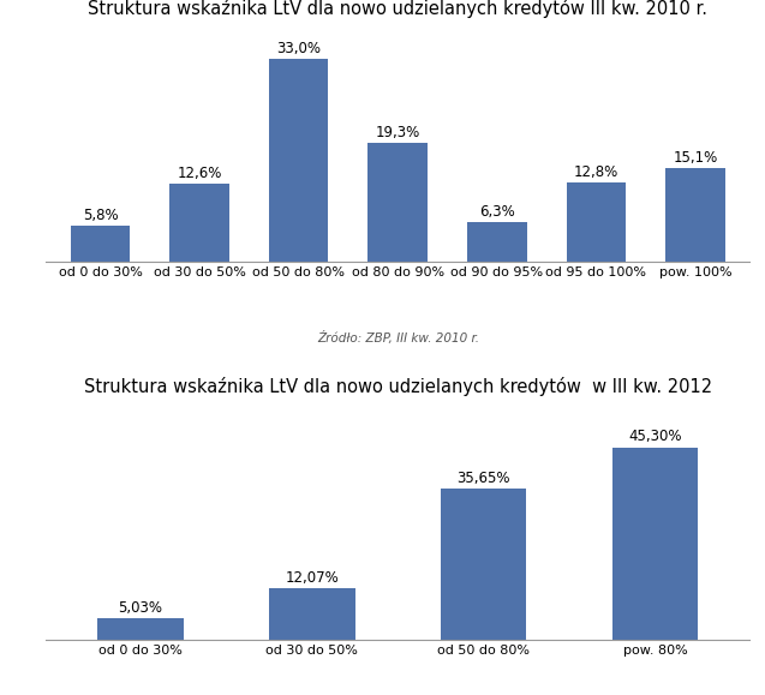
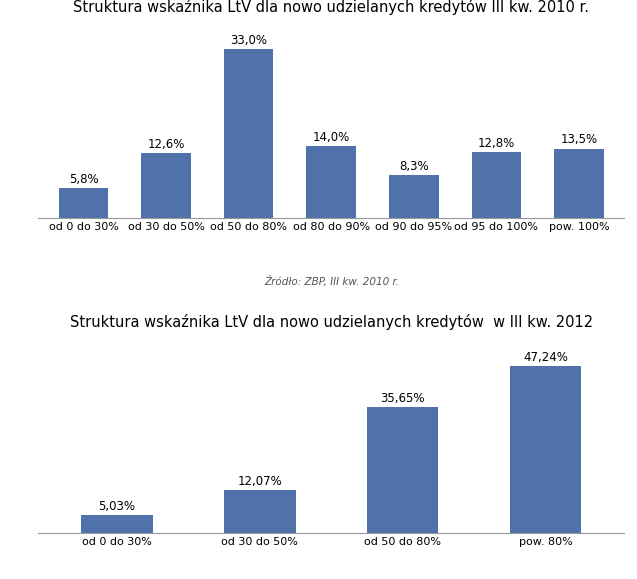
od 80 do 90%: 19,3% -> 14,0%
od 90 do 95%: 6,3% -> 8,3%
pow. 100%: 15,1% -> 13,5%
pow. 80%: 45,30% -> 47,24%
